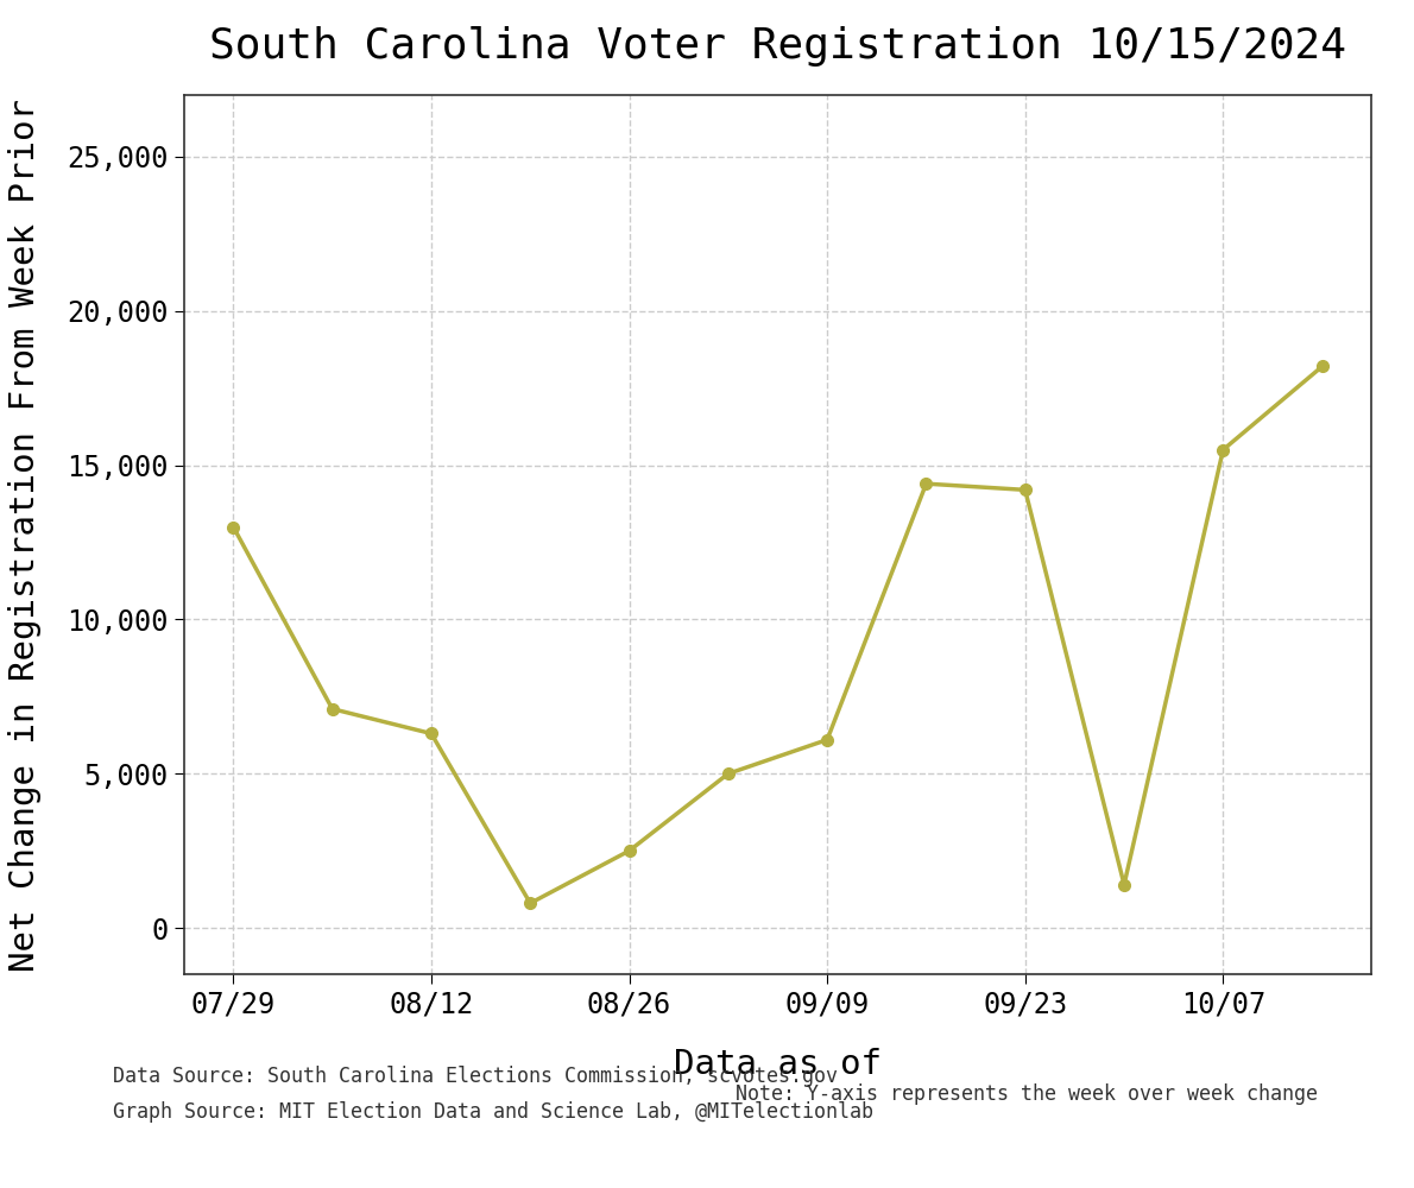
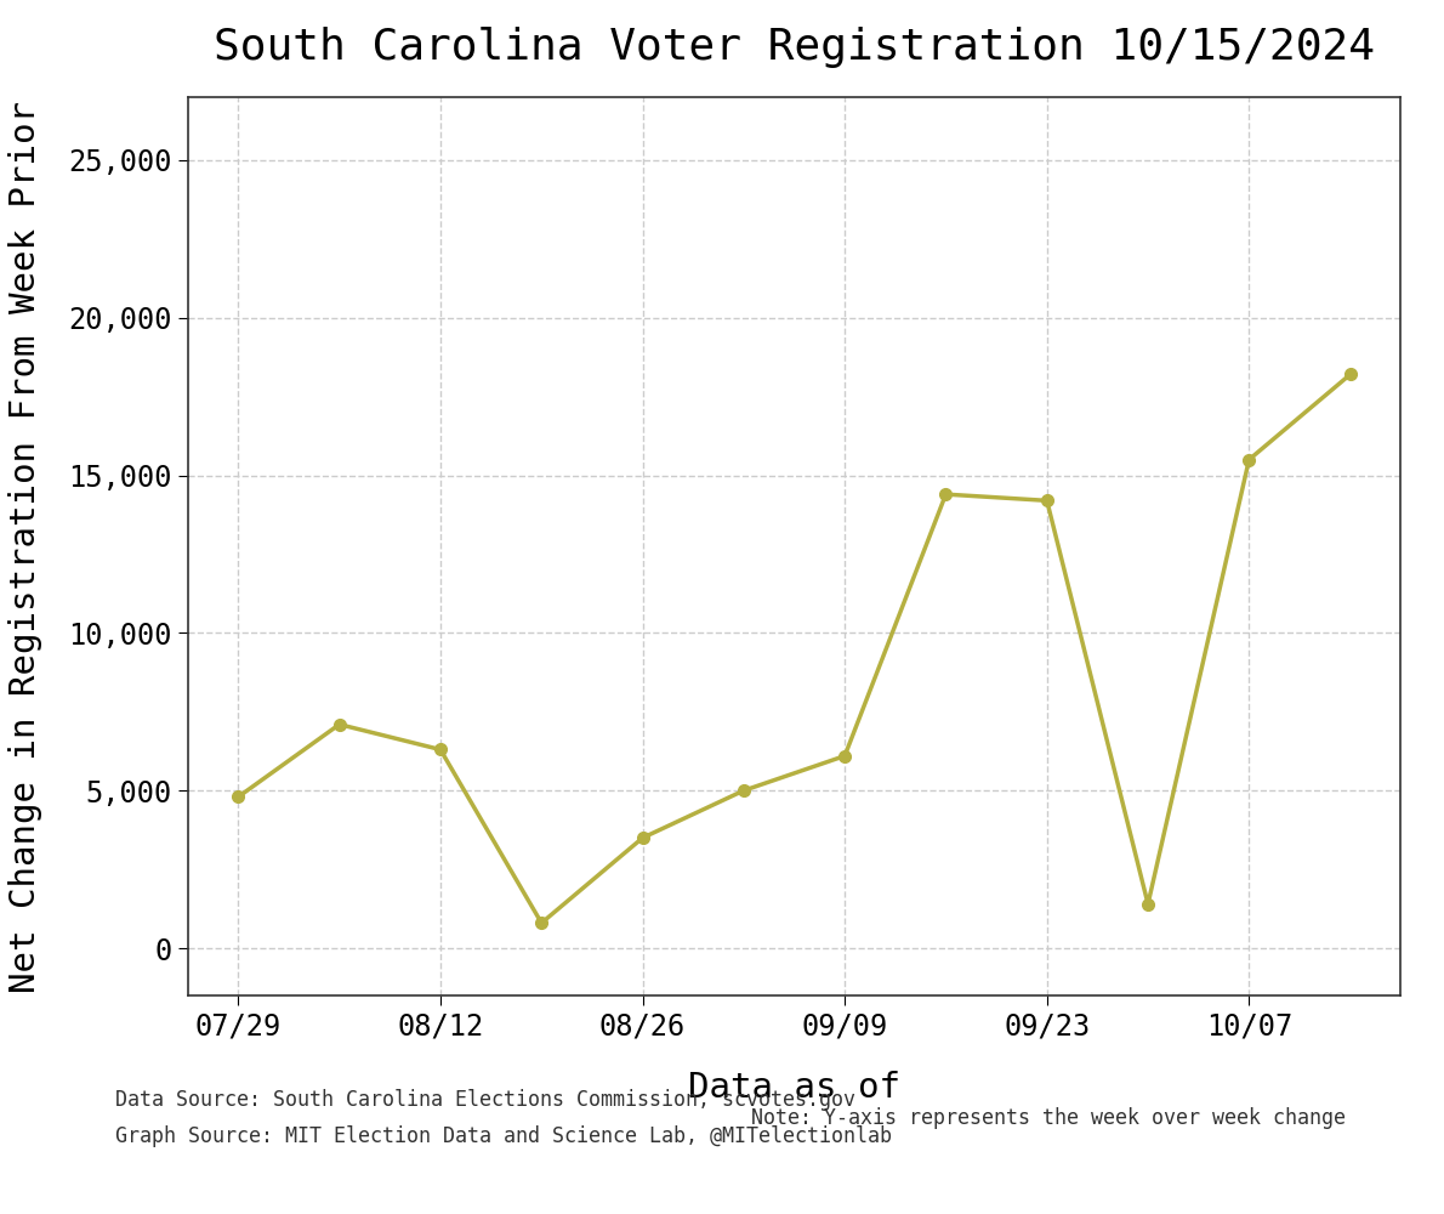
07/29: 13,000 -> 4,800
08/26: 2,500 -> 3,500
